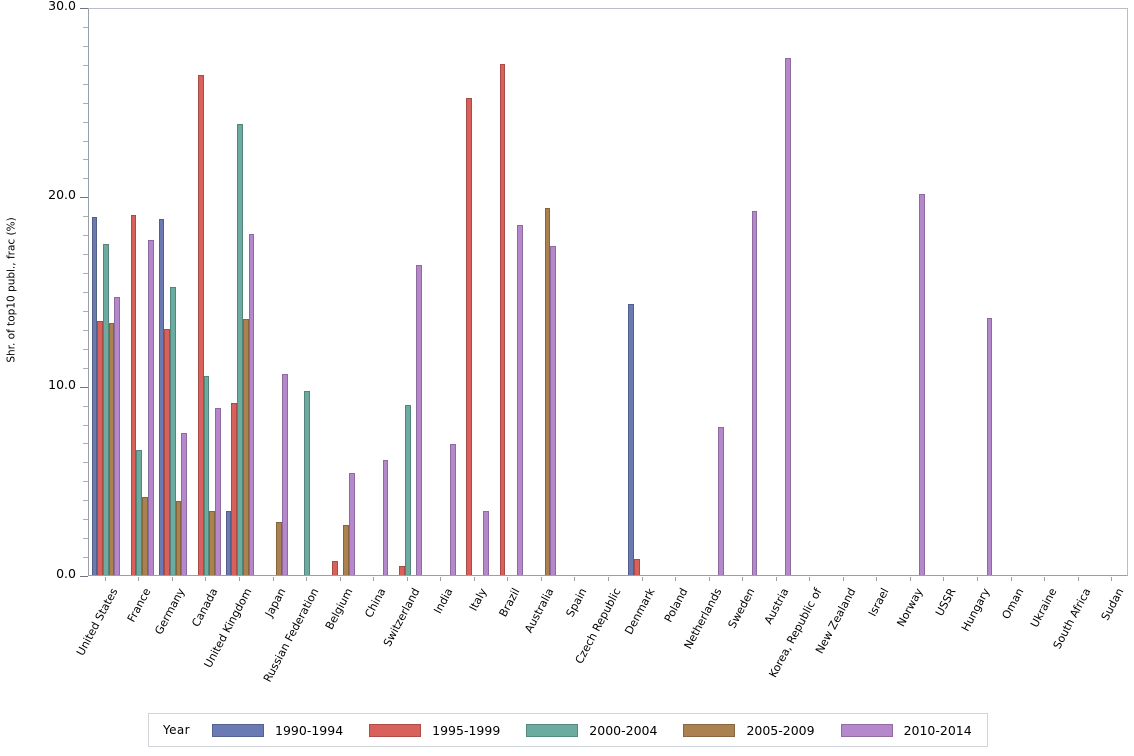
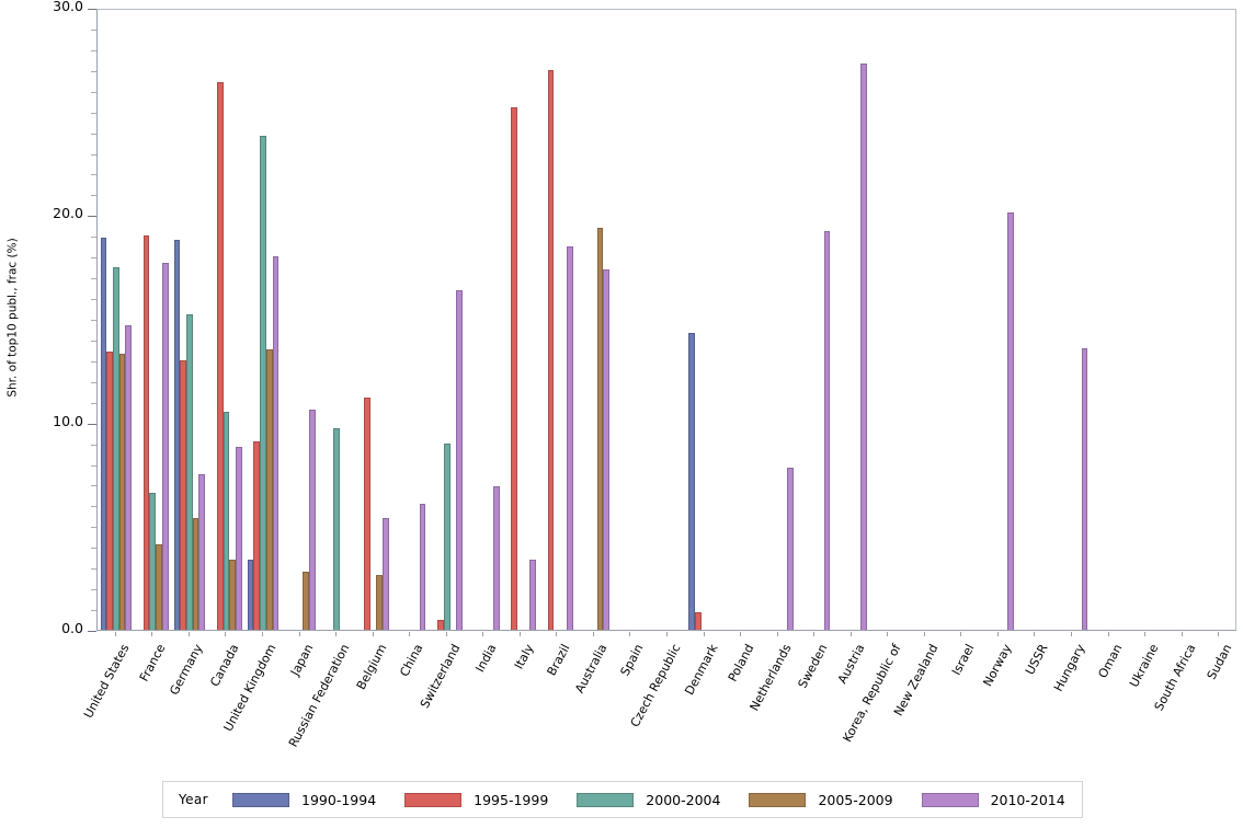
2005-2009/Germany: 3.9 -> 5.4
1995-1999/Belgium: 0.8 -> 11.2
